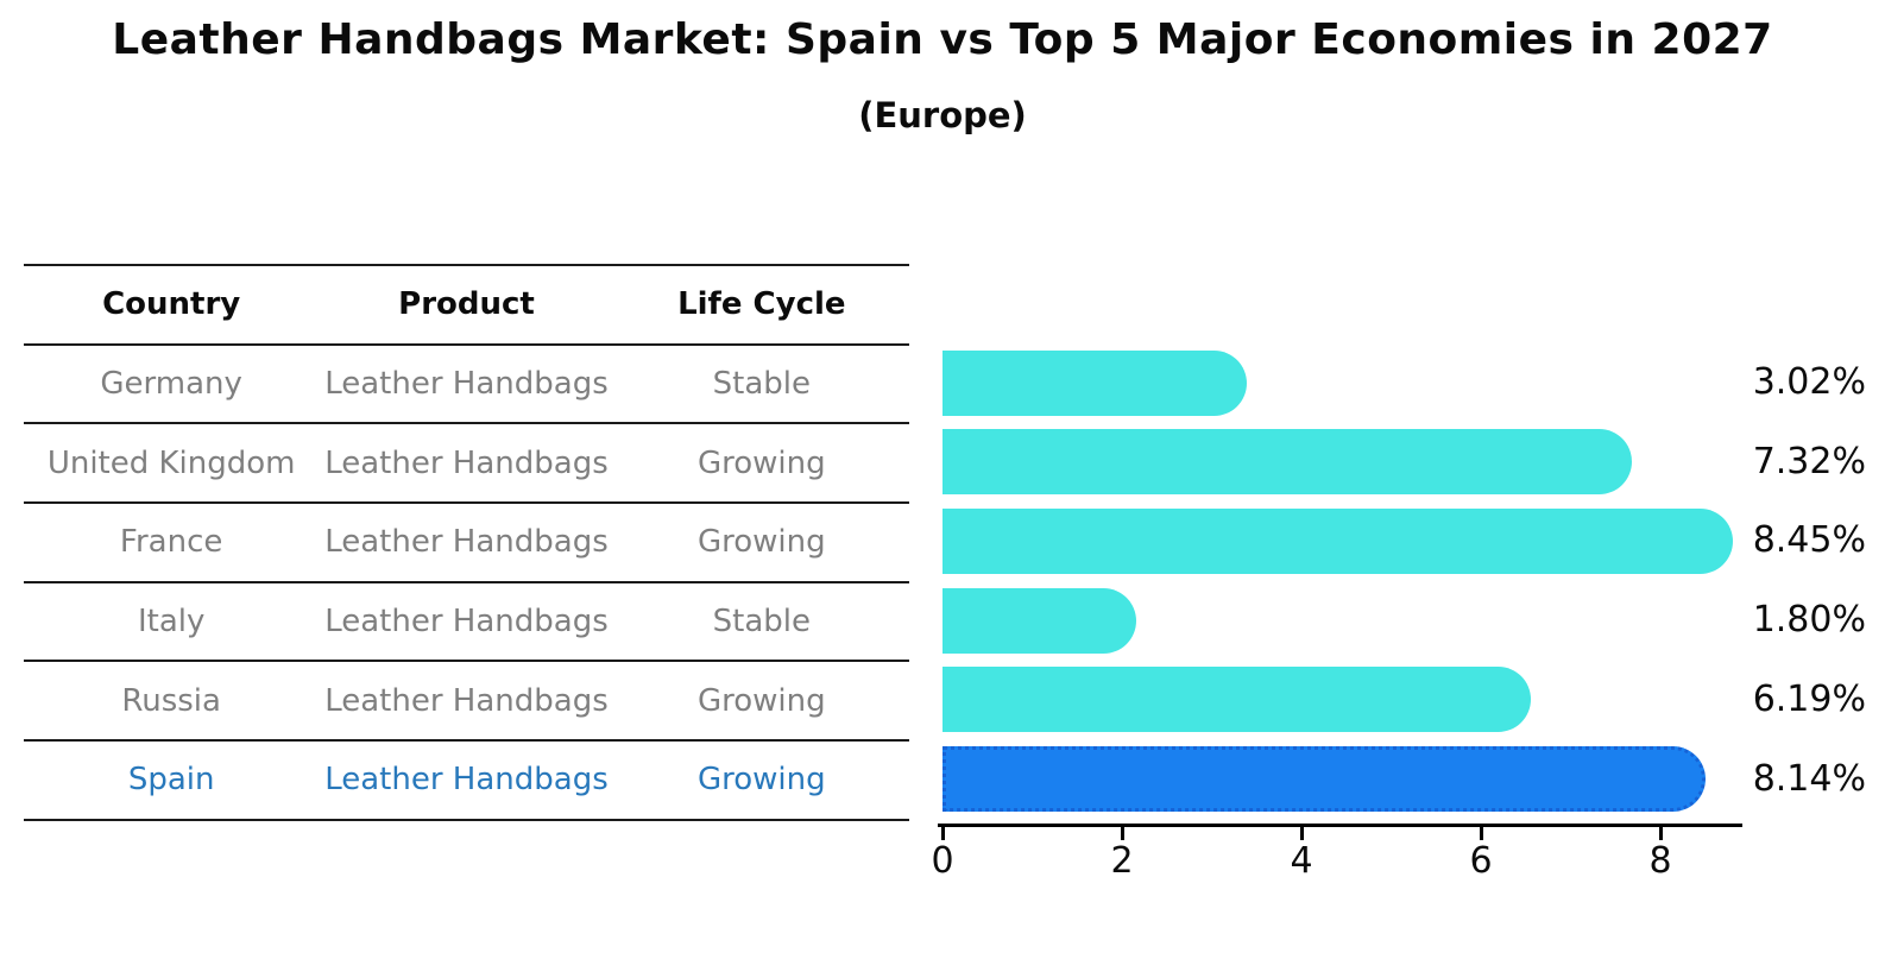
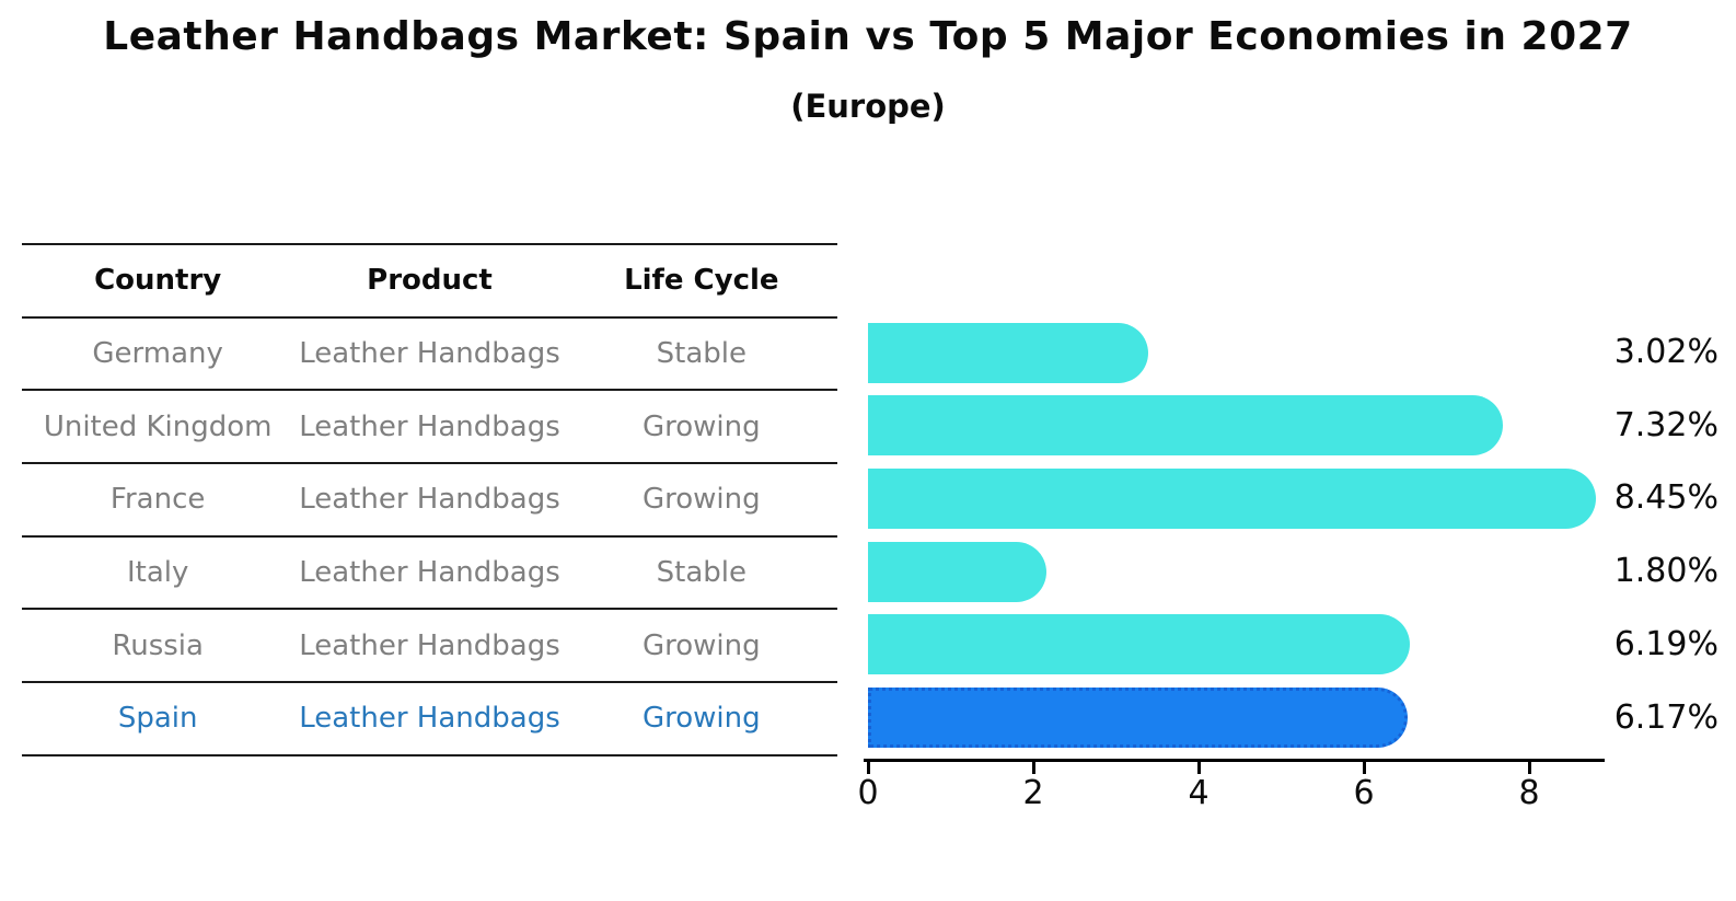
Spain: 8.14% -> 6.17%
